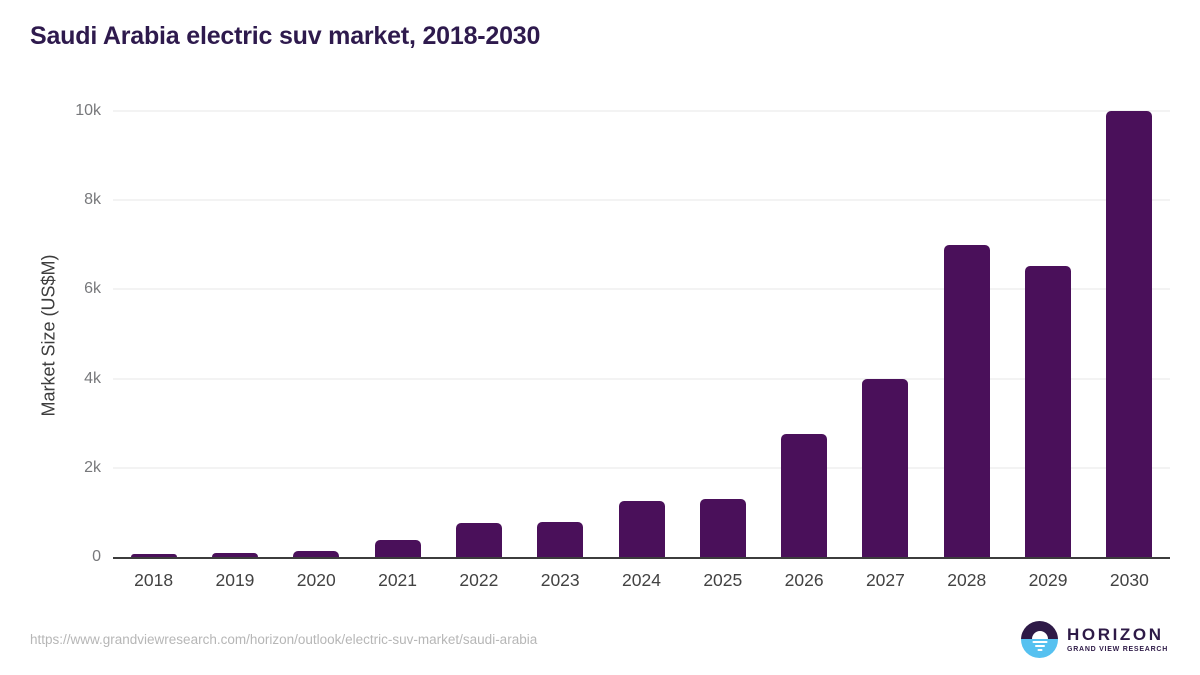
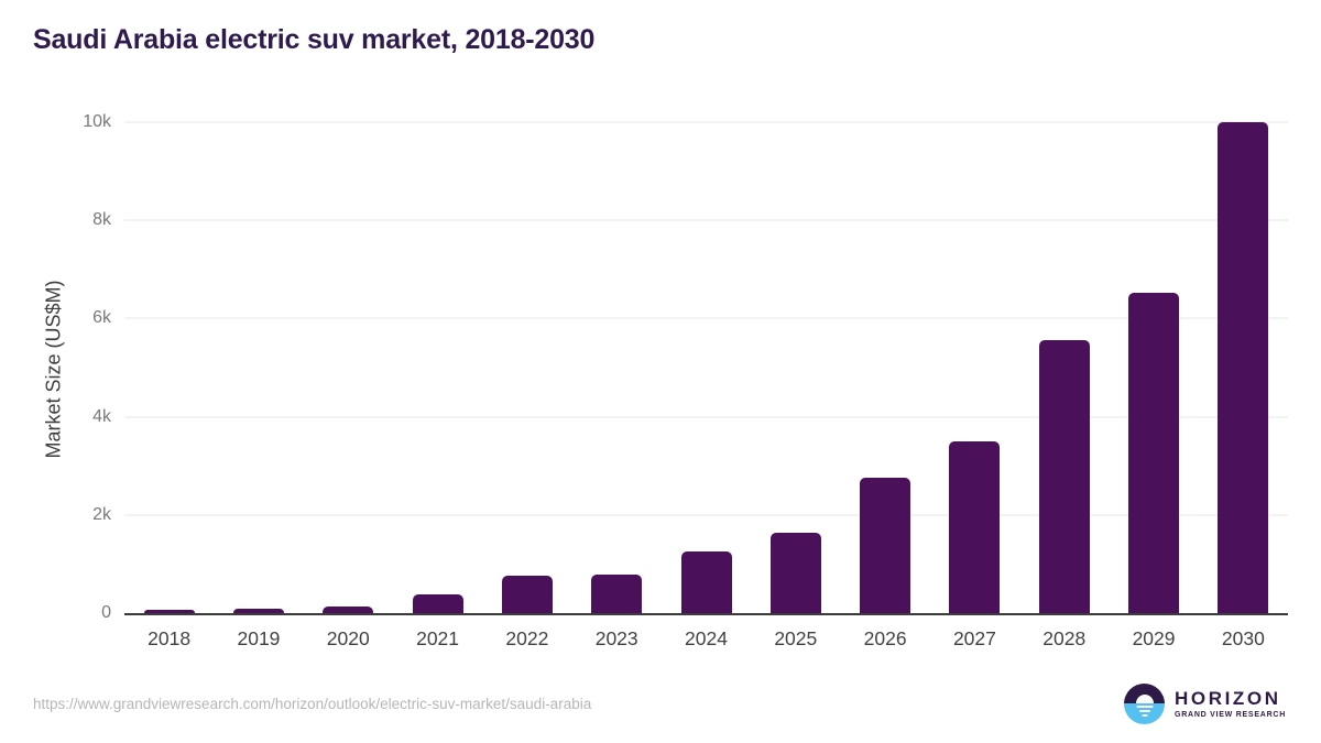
2025: 1.3k -> 1.6k
2027: 4.0k -> 3.5k
2028: 7.0k -> 5.6k
